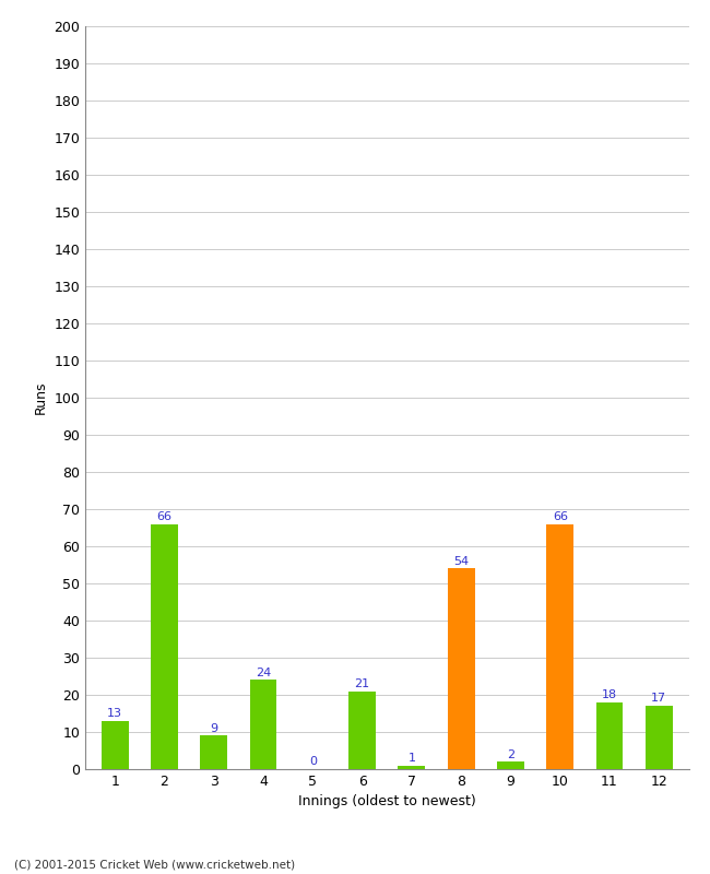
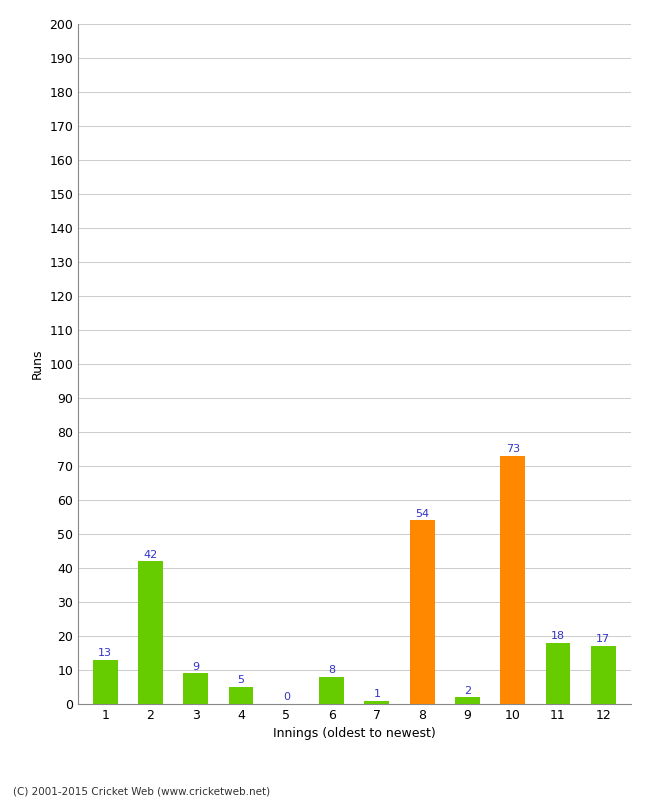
2: 66 -> 42
4: 24 -> 5
6: 21 -> 8
10: 66 -> 73
